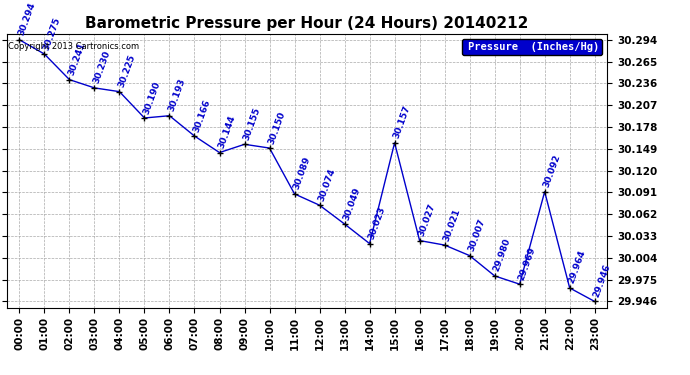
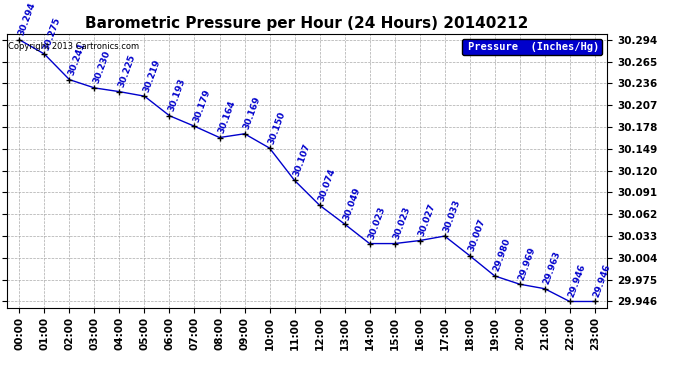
05:00: 30.190 -> 30.219
07:00: 30.166 -> 30.179
08:00: 30.144 -> 30.164
09:00: 30.155 -> 30.169
11:00: 30.089 -> 30.107
15:00: 30.157 -> 30.023
17:00: 30.021 -> 30.033
21:00: 30.092 -> 29.963
22:00: 29.964 -> 29.946
